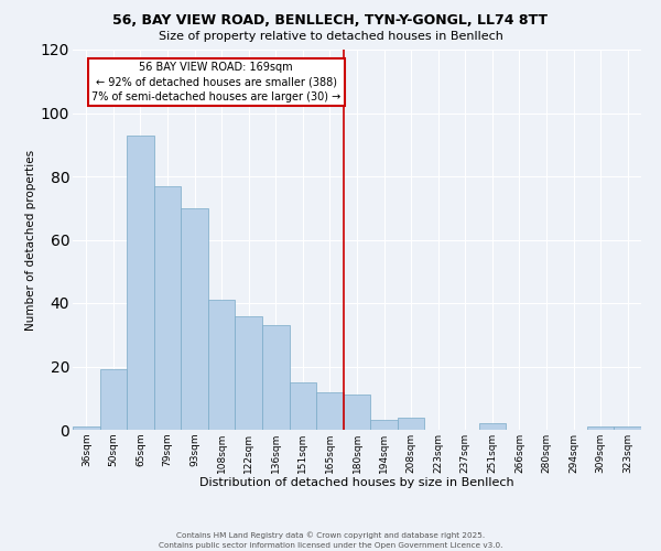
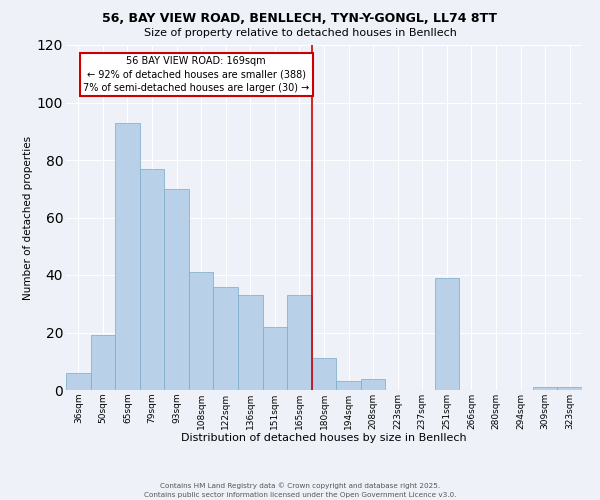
36sqm: 1 -> 6
151sqm: 15 -> 22
165sqm: 12 -> 33
251sqm: 2 -> 39
